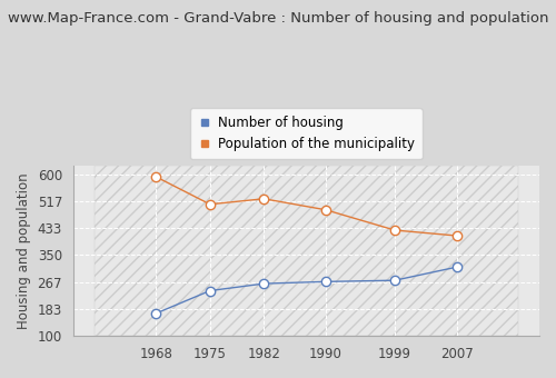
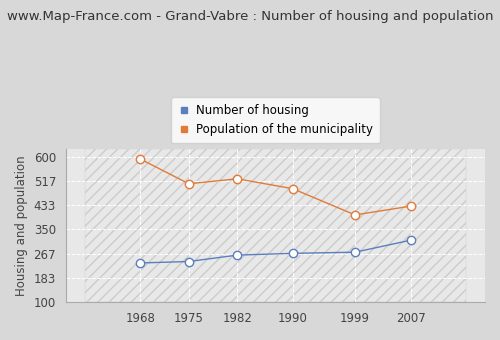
Number of housing/1968: 170 -> 235
Population of the municipality/1999: 427 -> 400
Population of the municipality/2007: 410 -> 430
